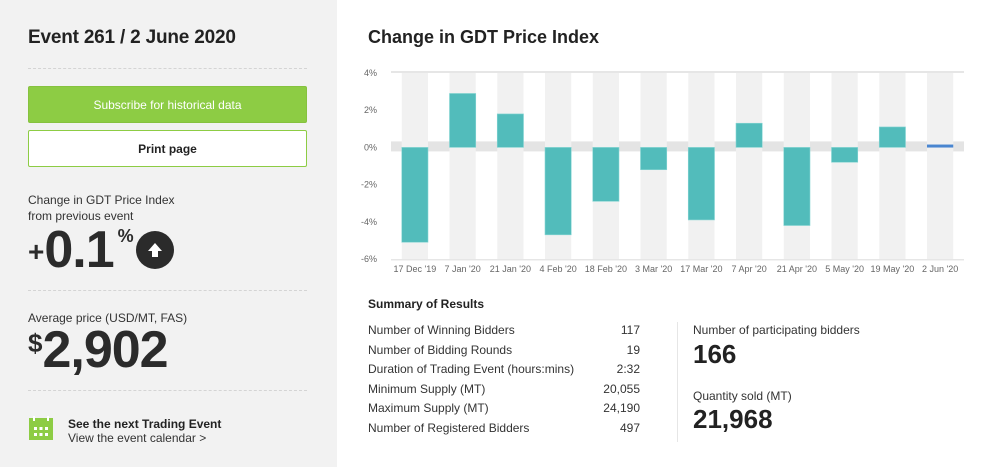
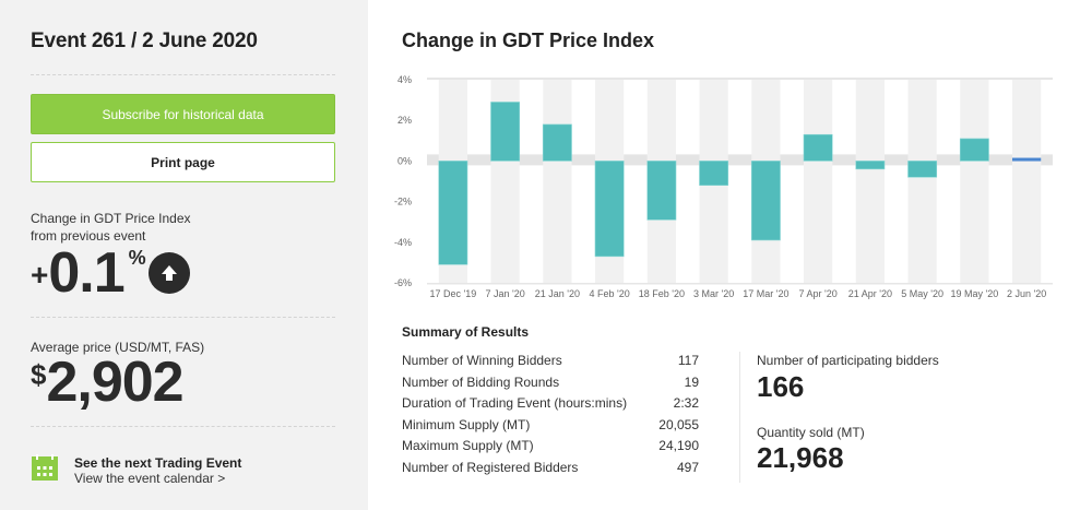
21 Apr '20: -4.2% -> -0.4%
